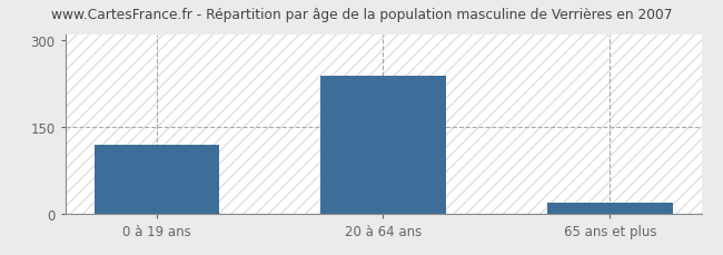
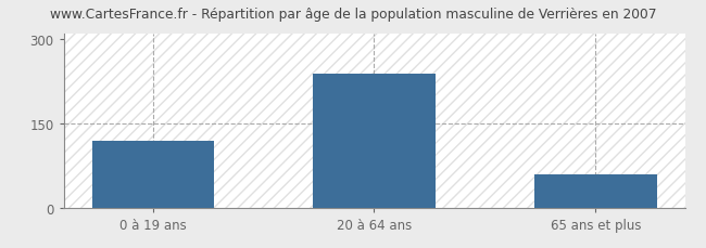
65 ans et plus: 20 -> 60
